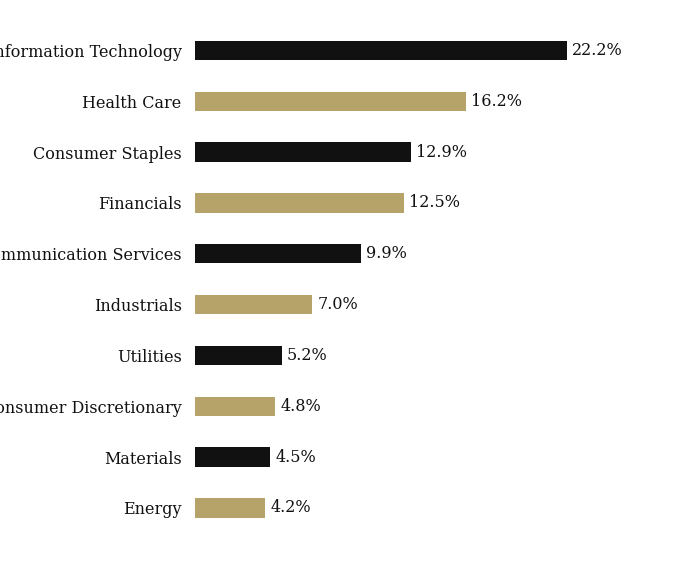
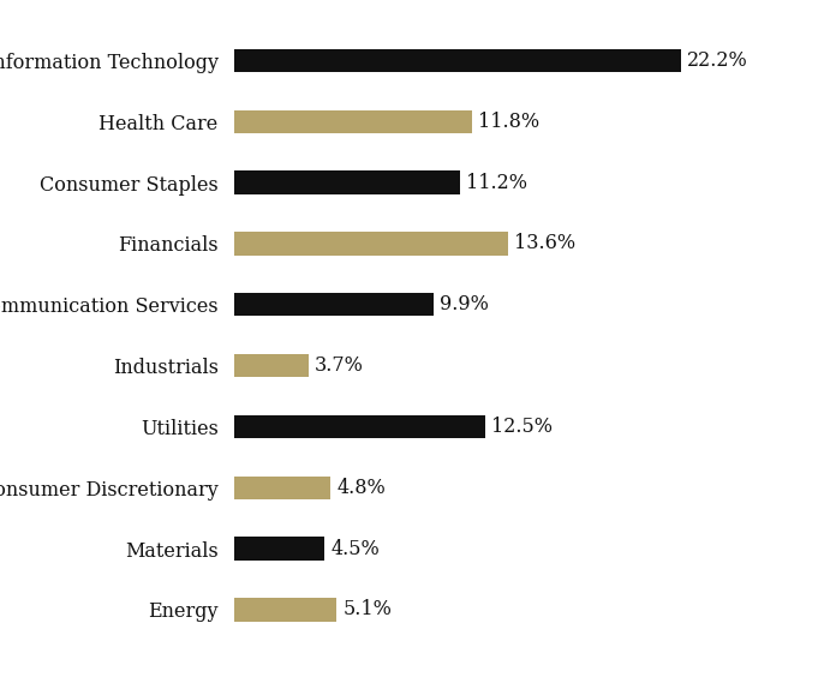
Health Care: 16.2% -> 11.8%
Consumer Staples: 12.9% -> 11.2%
Financials: 12.5% -> 13.6%
Industrials: 7.0% -> 3.7%
Utilities: 5.2% -> 12.5%
Energy: 4.2% -> 5.1%
